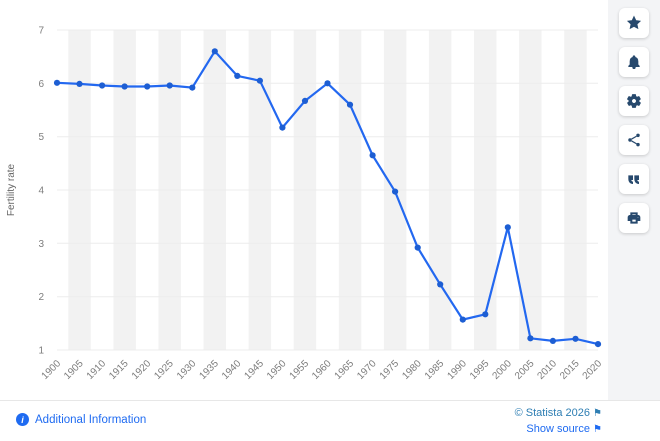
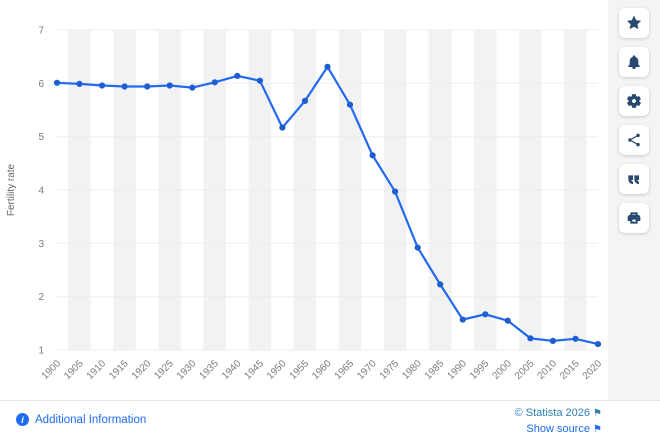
1935: 6.6 -> 6.0
1960: 6.0 -> 6.3
2000: 3.3 -> 1.6
